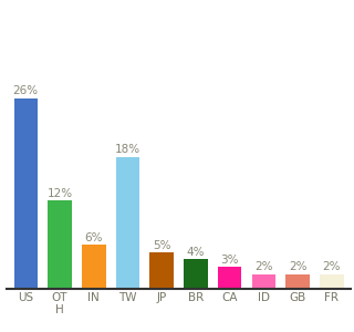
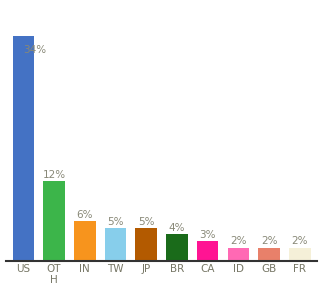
US: 26% -> 34%
TW: 18% -> 5%
